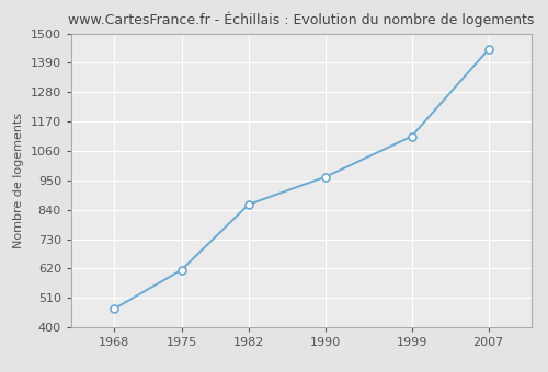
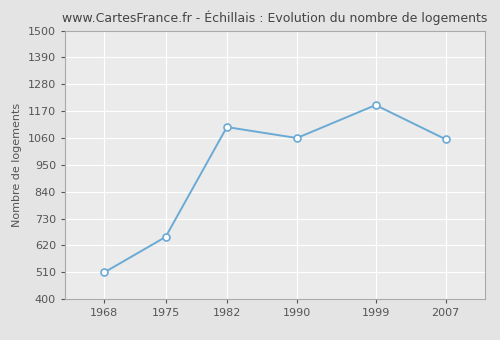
1968: 470 -> 510
1975: 615 -> 655
1982: 860 -> 1105
1990: 963 -> 1060
1999: 1115 -> 1195
2007: 1440 -> 1055
